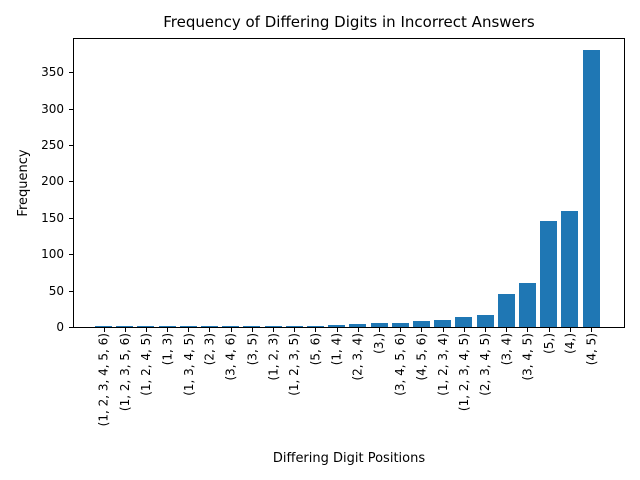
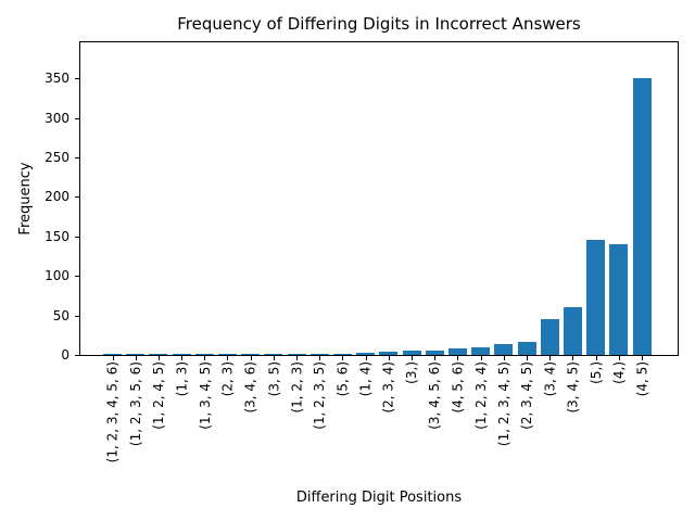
(4,): 160 -> 140
(4, 5): 380 -> 350
